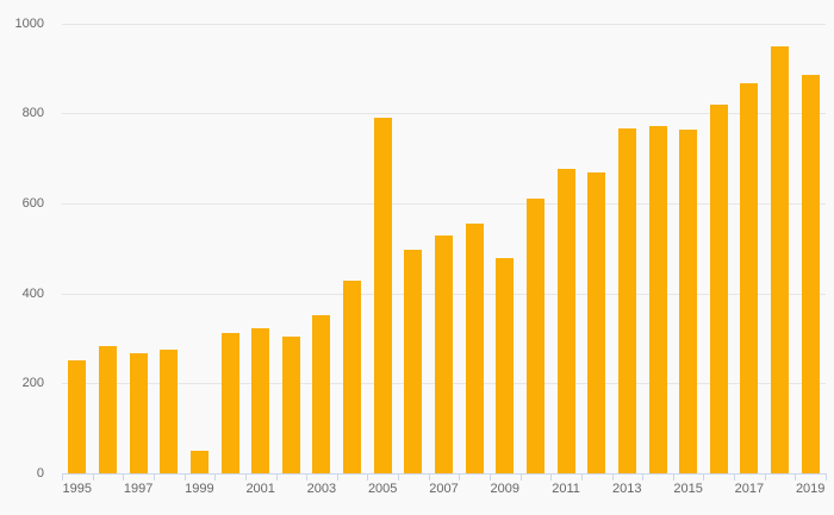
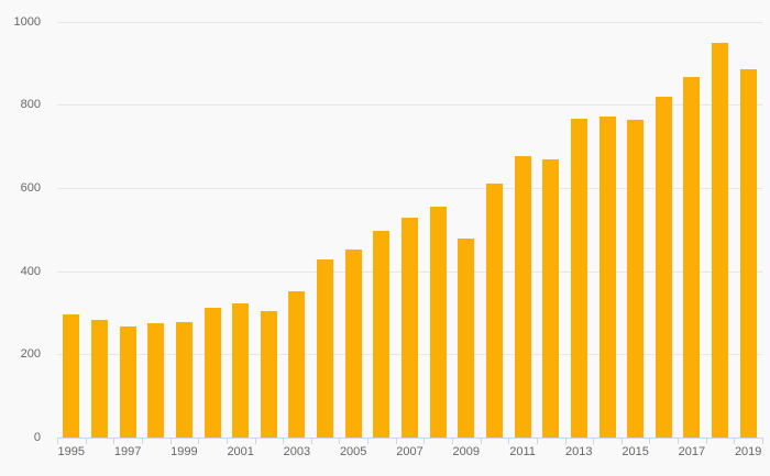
1995: 250 -> 300
1999: 50 -> 280
2005: 790 -> 450
